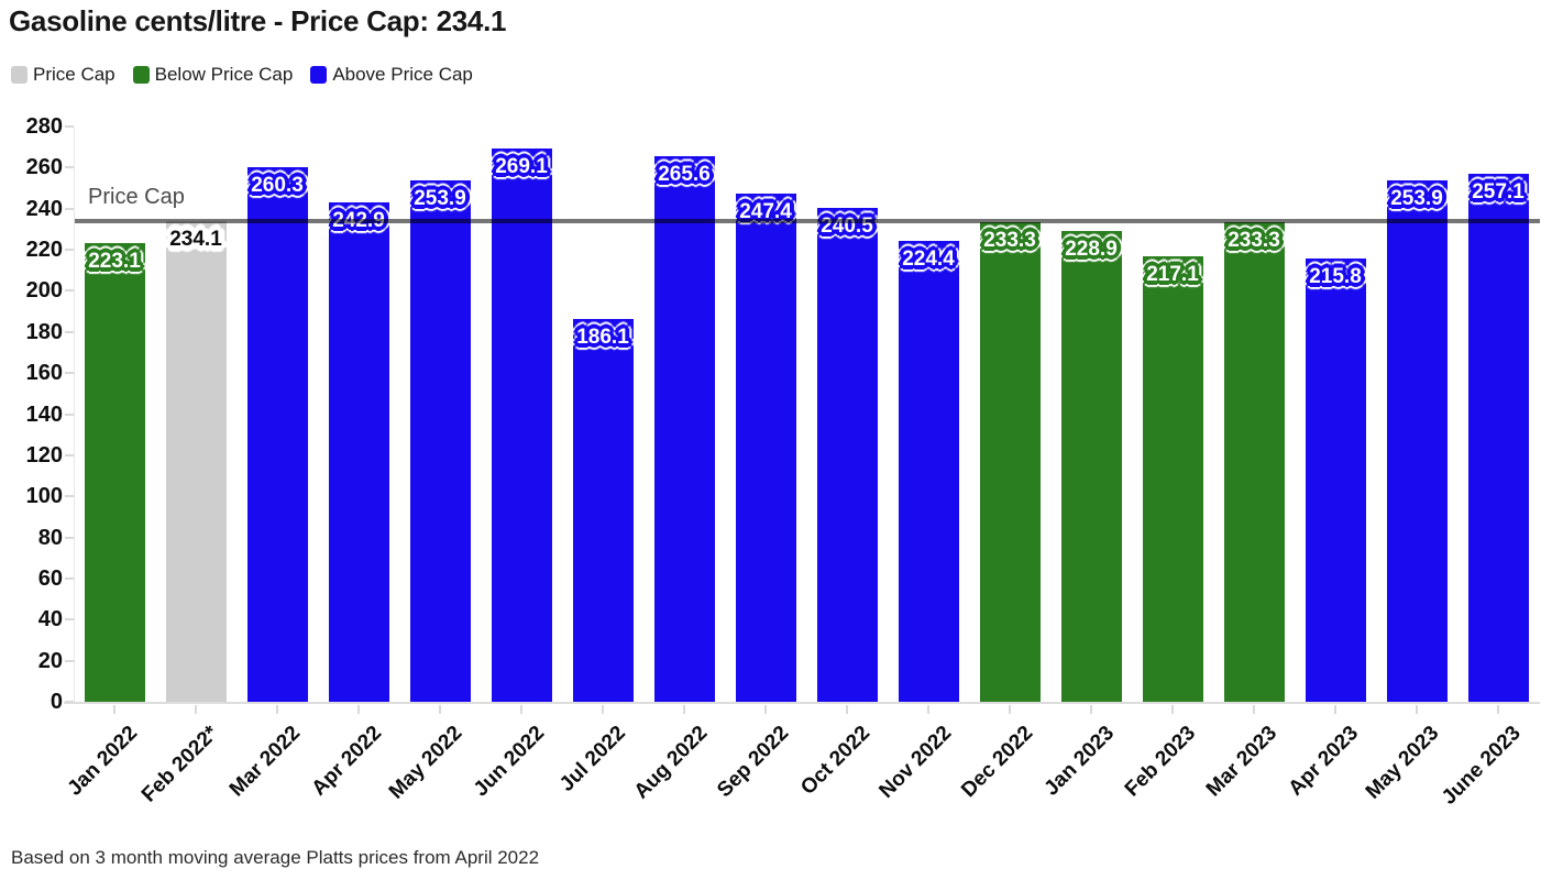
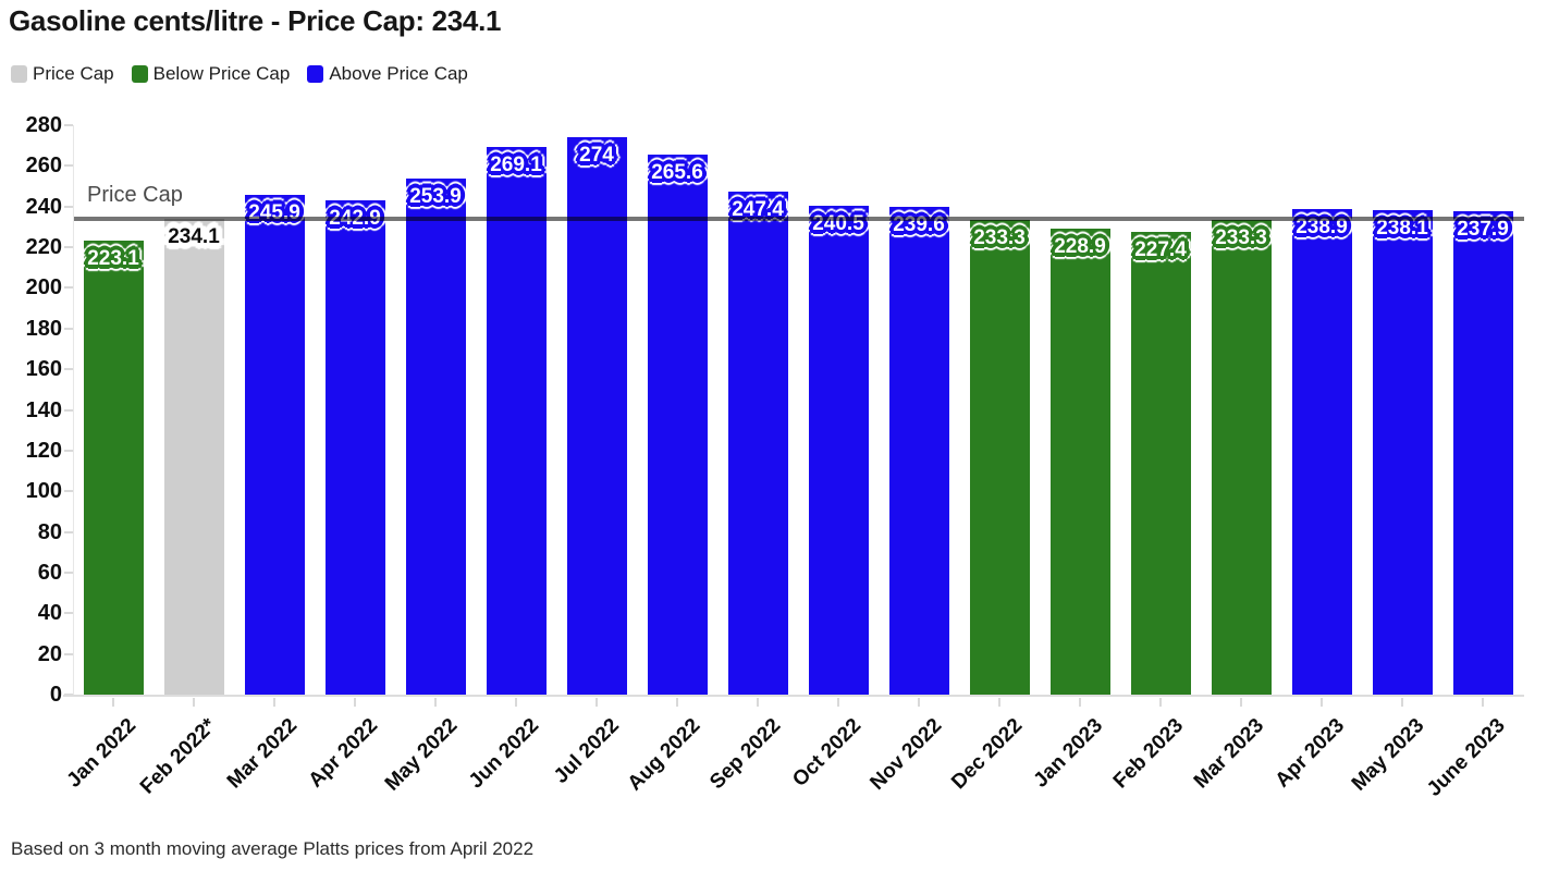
Mar 2022: 260.3 -> 245.9
Jul 2022: 186.1 -> 274
Nov 2022: 224.4 -> 239.6
Feb 2023: 217.1 -> 227.4
Apr 2023: 215.8 -> 238.9
May 2023: 253.9 -> 238.1
June 2023: 257.1 -> 237.9
